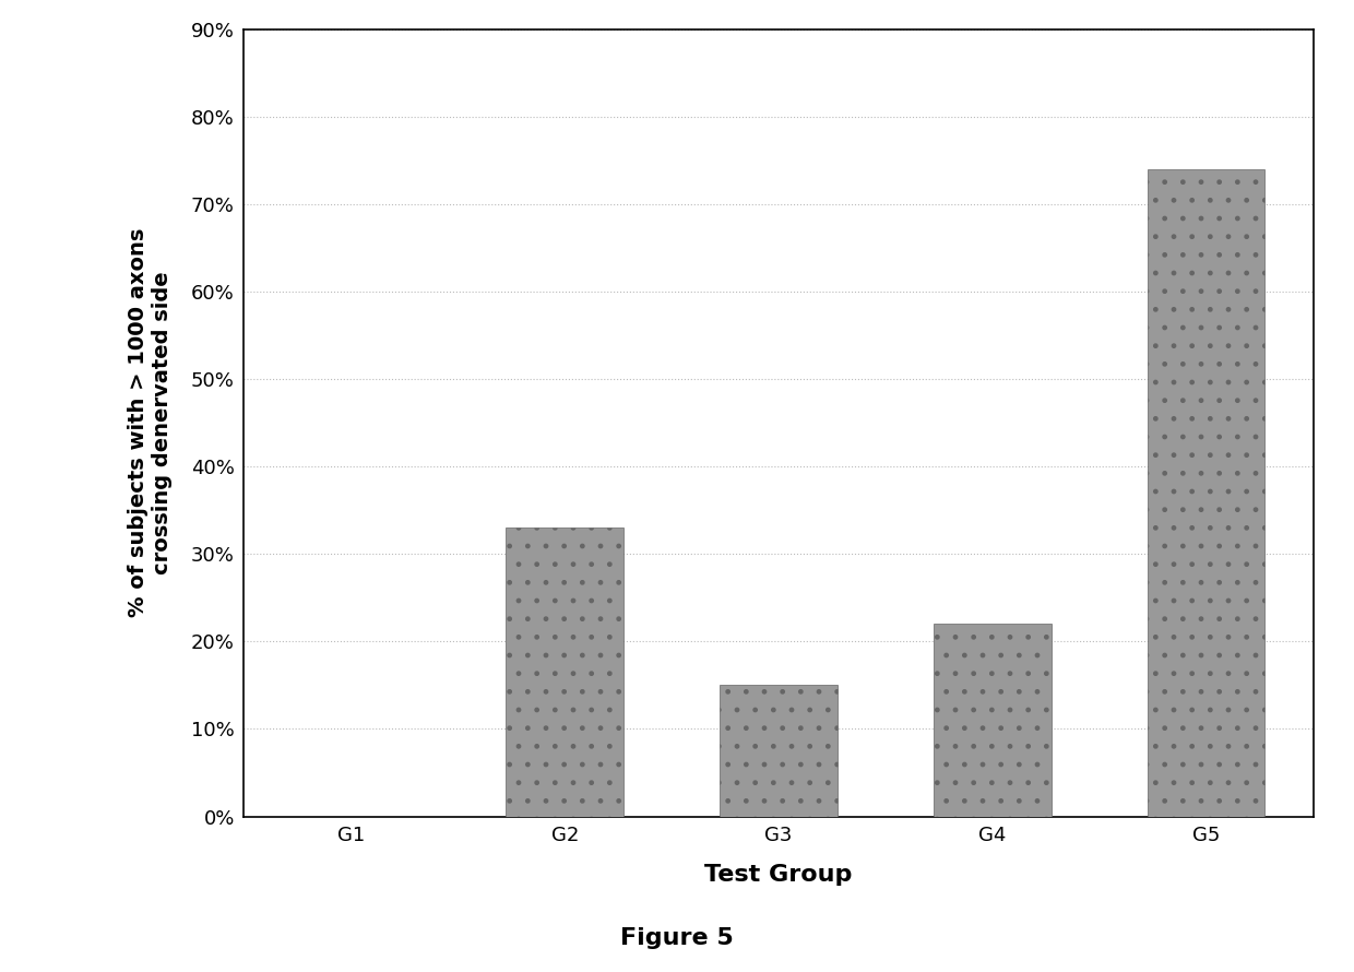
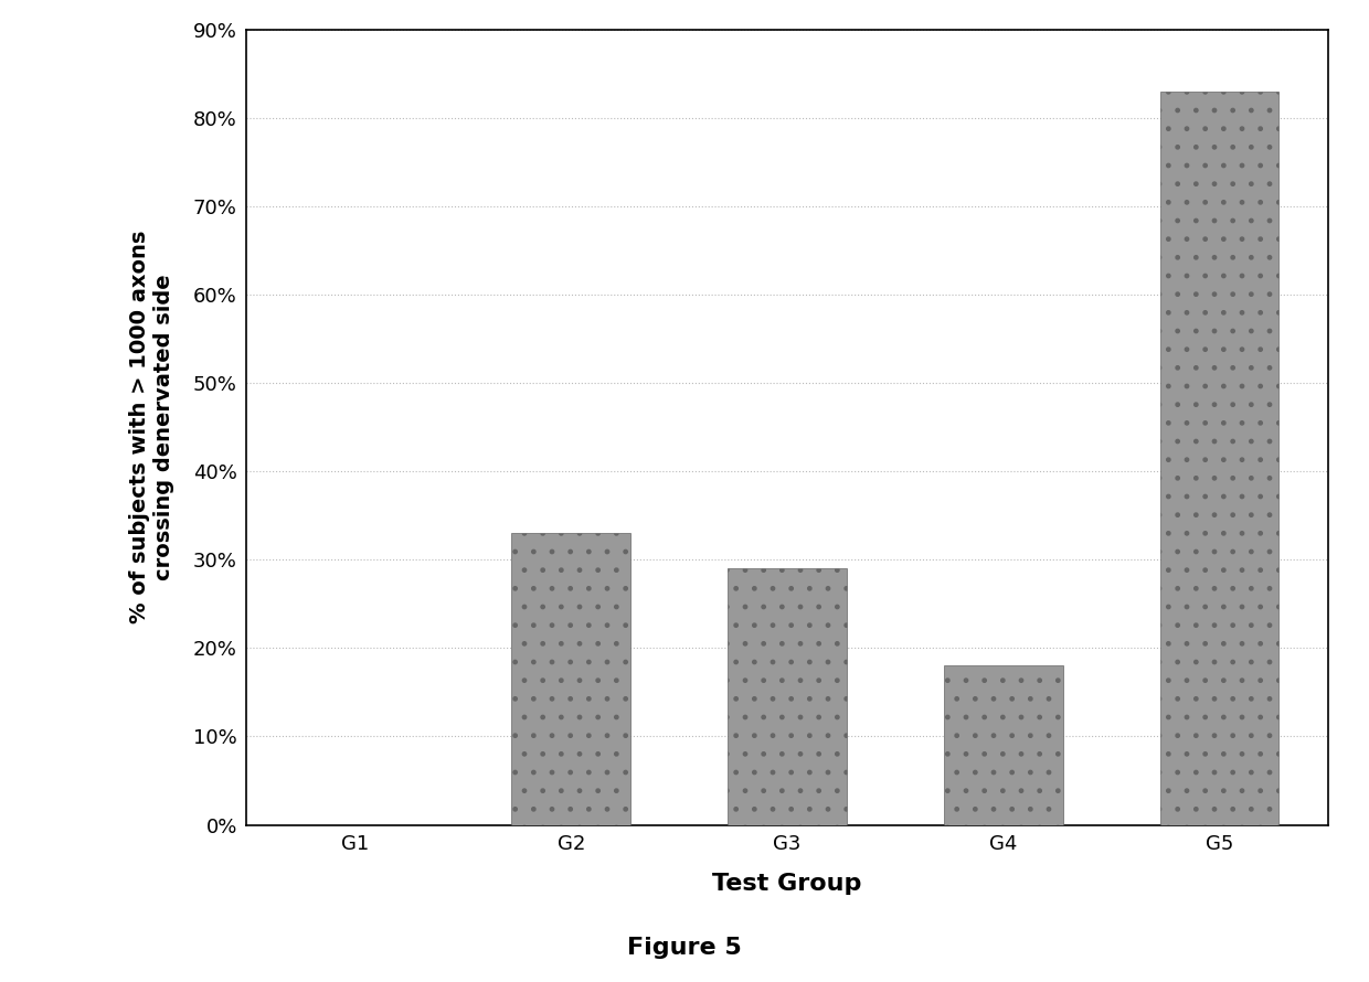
G3: 15% -> 29%
G4: 22% -> 18%
G5: 74% -> 83%
